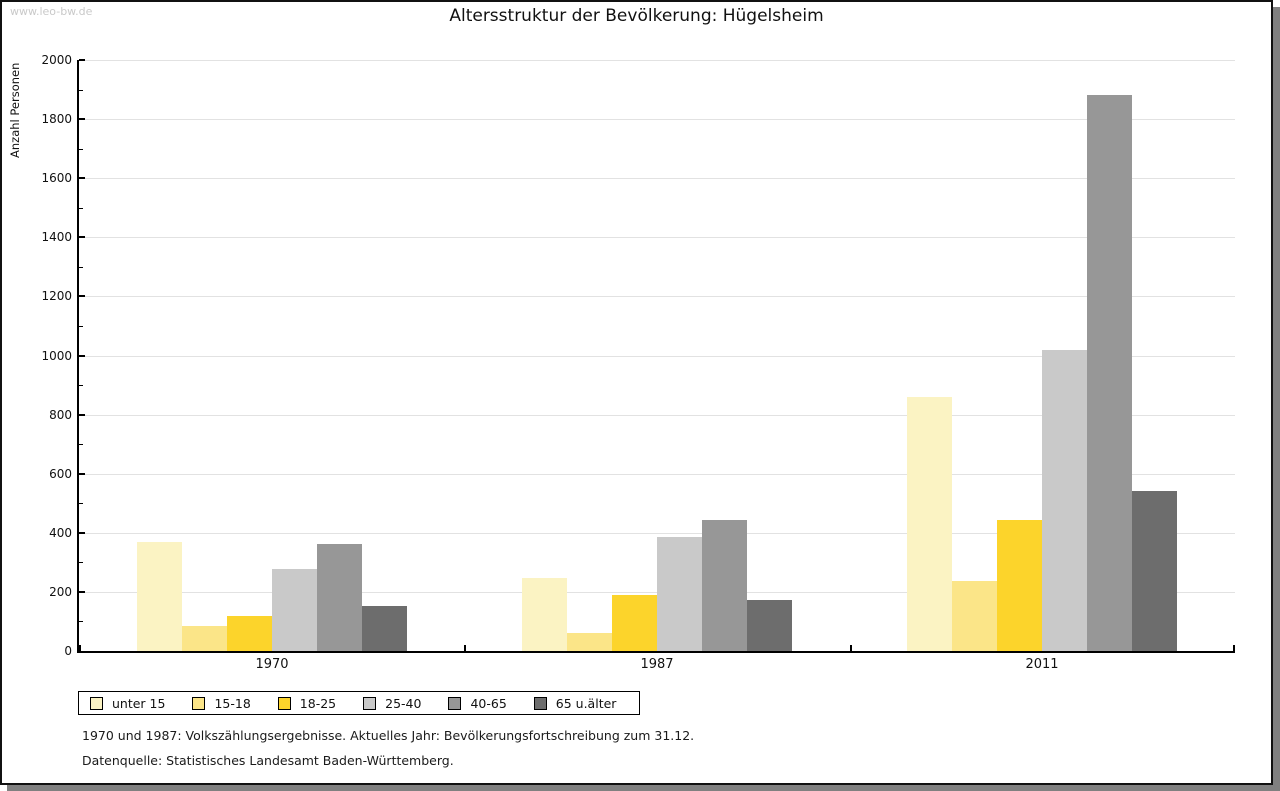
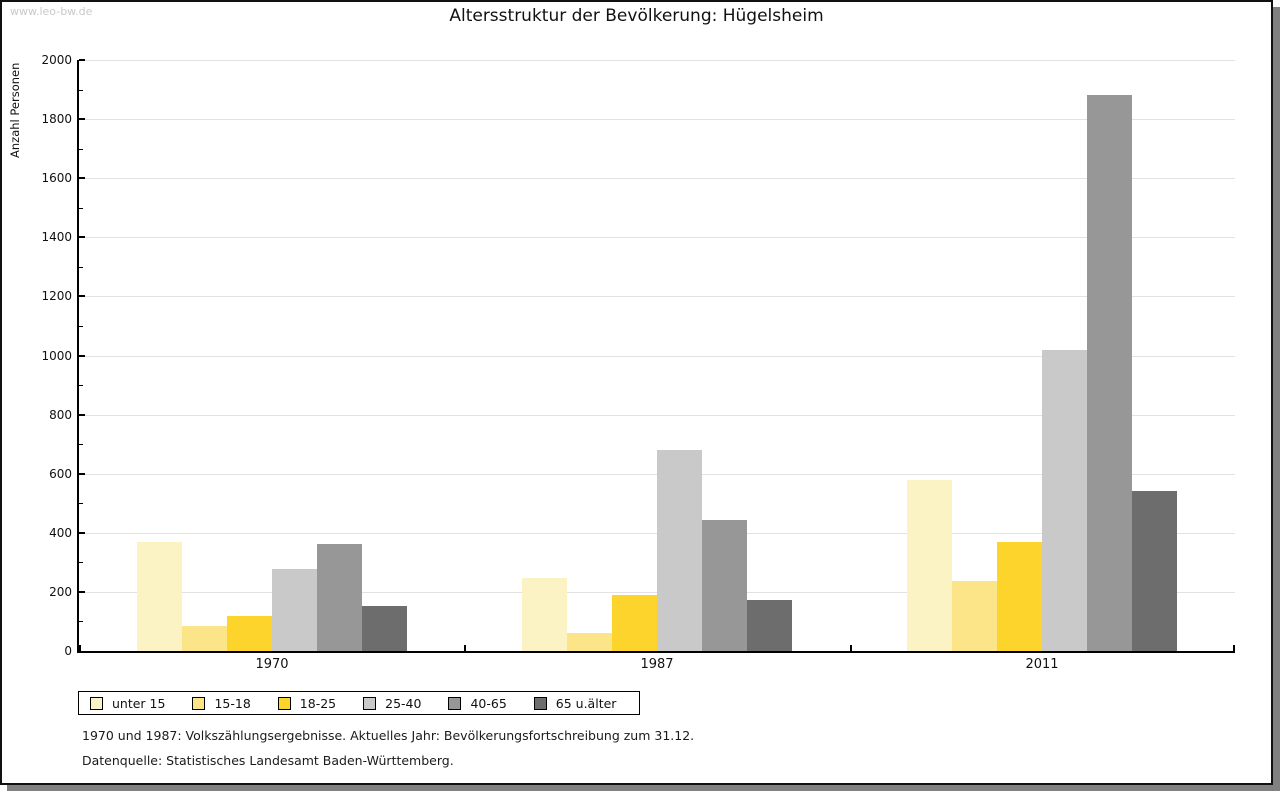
25-40/1987: 380 -> 680
unter 15/2011: 860 -> 580
18-25/2011: 440 -> 370
